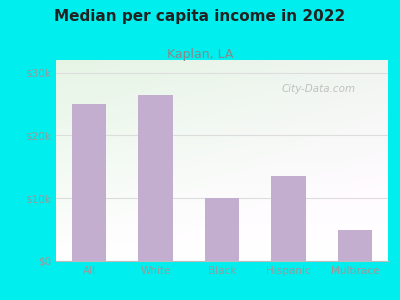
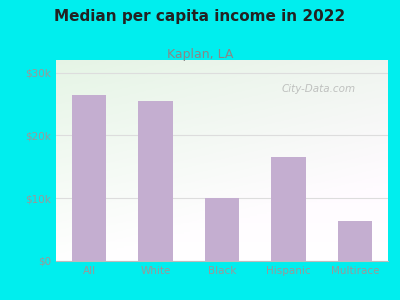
All: $25.0k -> $26.4k
White: $26.5k -> $25.4k
Hispanic: $13.5k -> $16.6k
Multirace: $5.0k -> $6.4k
